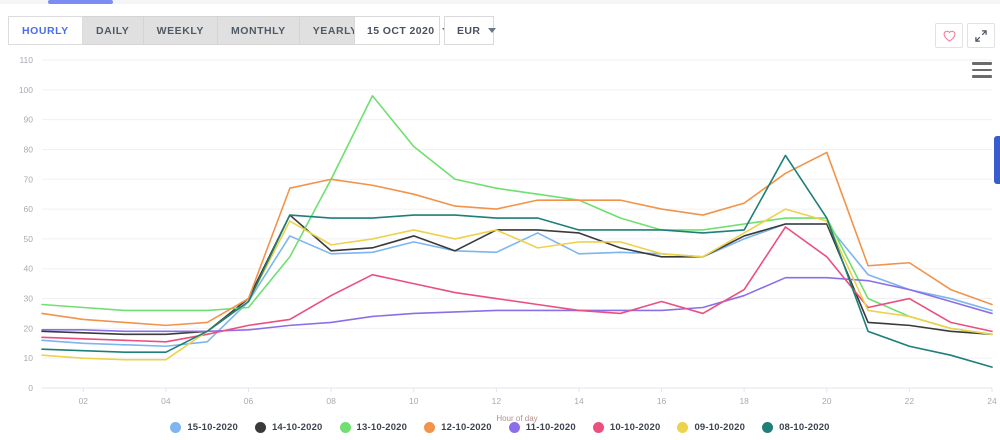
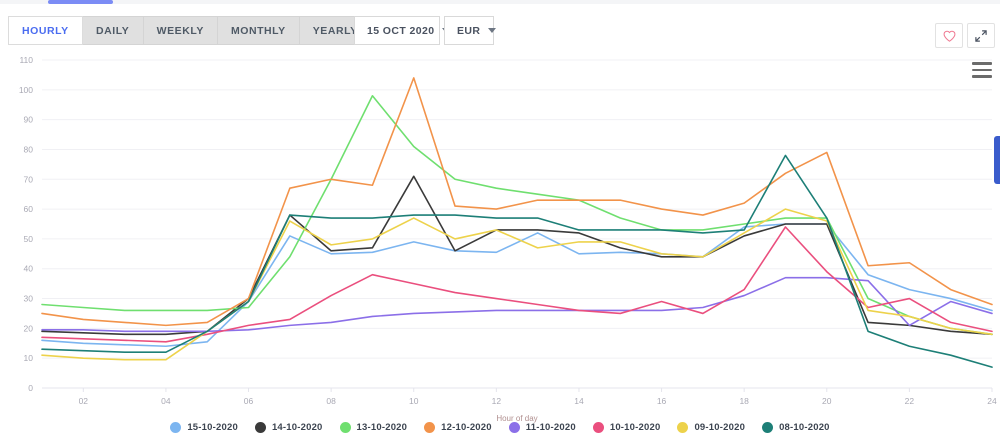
14-10-2020/10: 51 -> 71
12-10-2020/10: 65 -> 104
09-10-2020/10: 53 -> 57
15-10-2020/18: 50 -> 54
10-10-2020/20: 44 -> 39
11-10-2020/22: 33 -> 21
